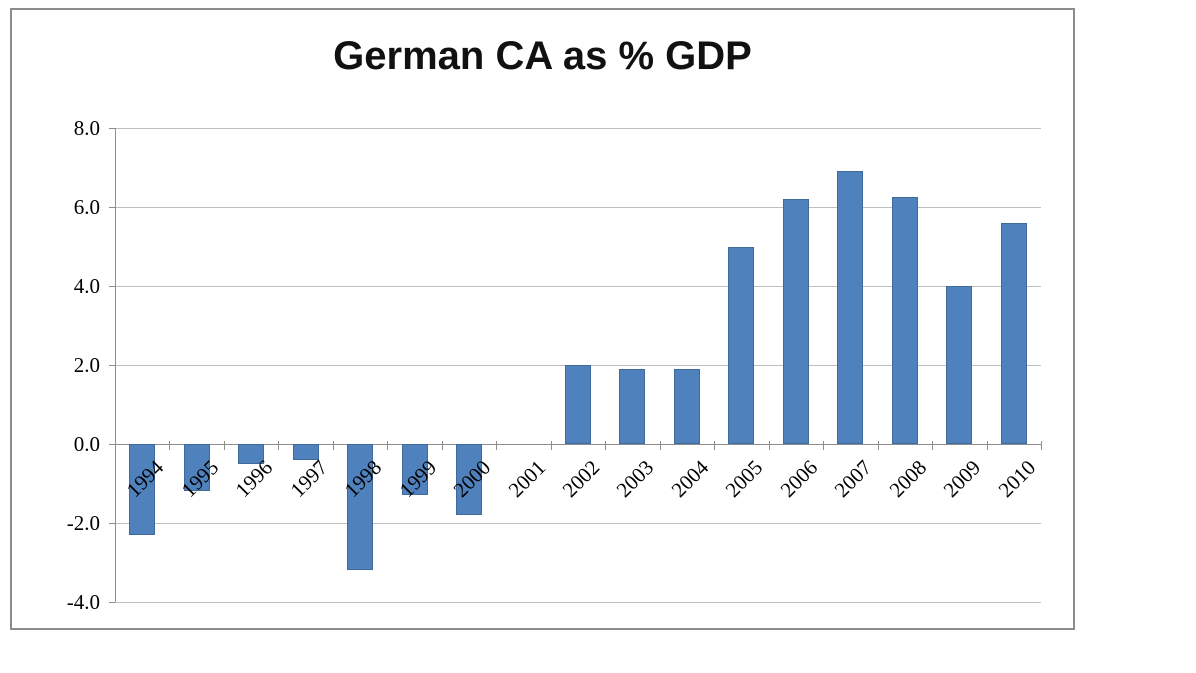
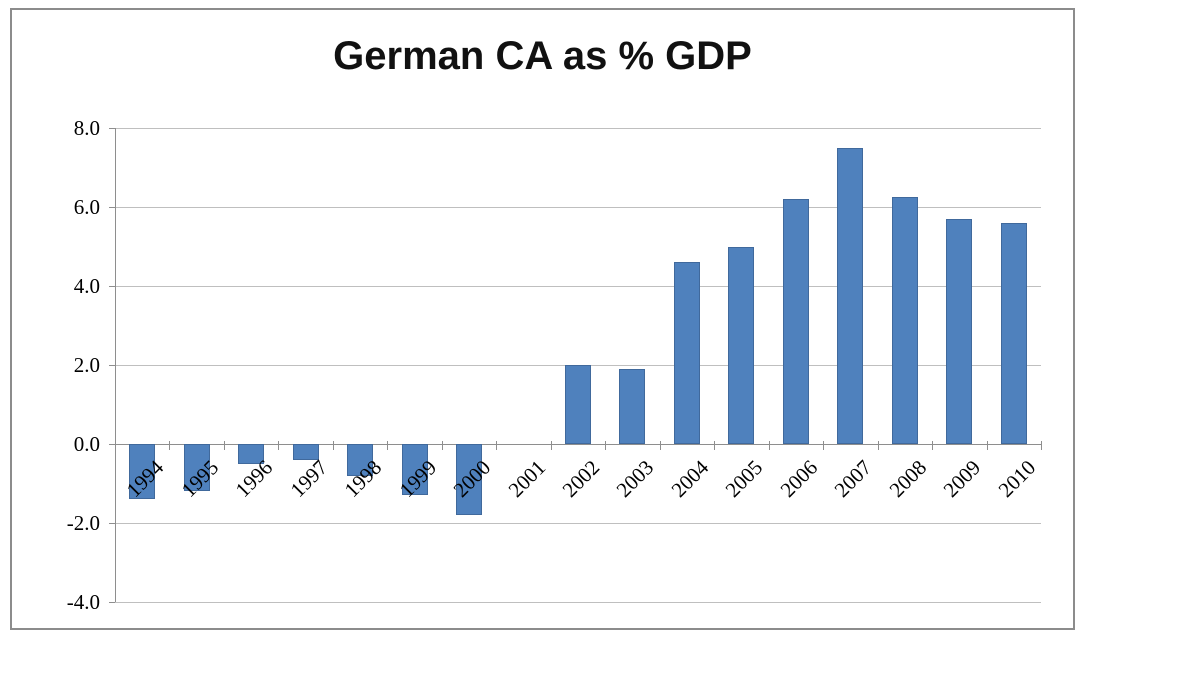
1994: -2.3 -> -1.4
1998: -3.2 -> -0.8
2004: 1.9 -> 4.6
2007: 6.9 -> 7.5
2009: 4.0 -> 5.7
